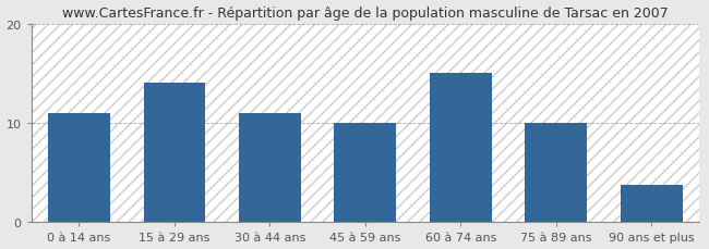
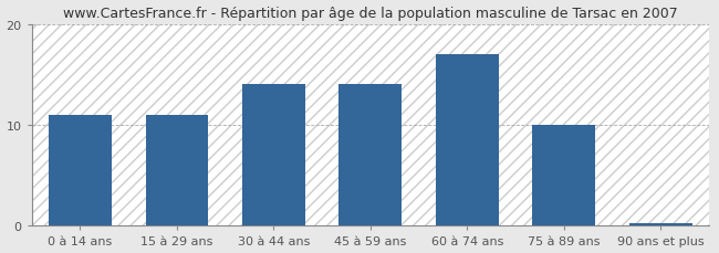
15 à 29 ans: 14.0 -> 11.0
30 à 44 ans: 11.0 -> 14.0
45 à 59 ans: 10.0 -> 14.0
60 à 74 ans: 15.0 -> 17.0
90 ans et plus: 3.8 -> 0.3
